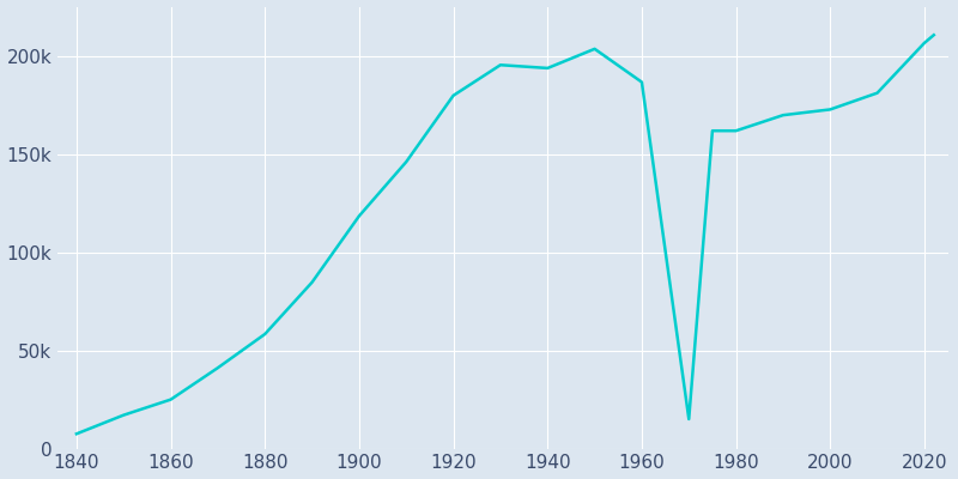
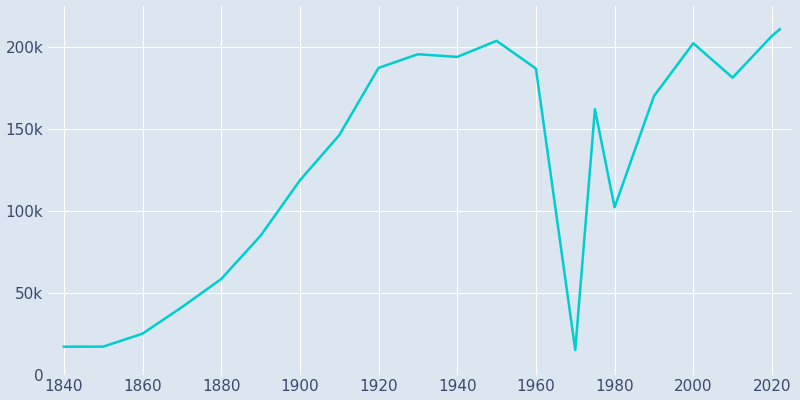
1840: 7k -> 17k
1920: 180k -> 187k
1980: 162k -> 102k
2000: 173k -> 202k
